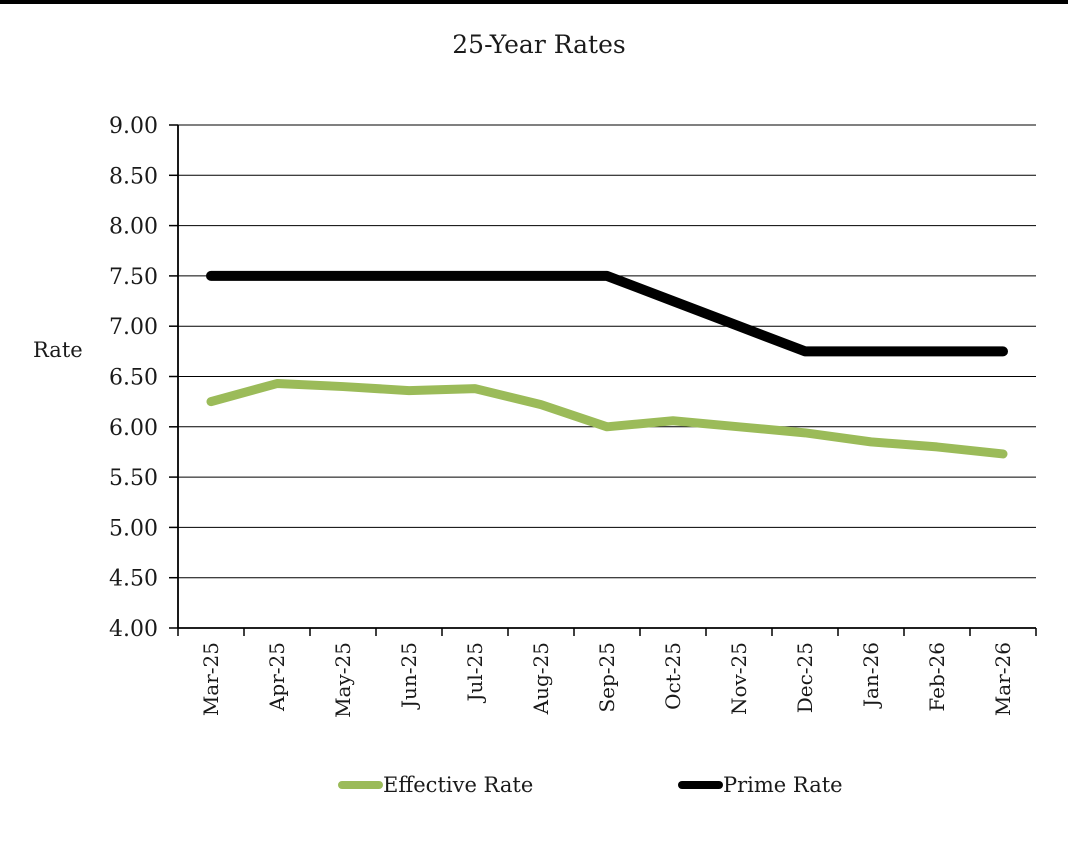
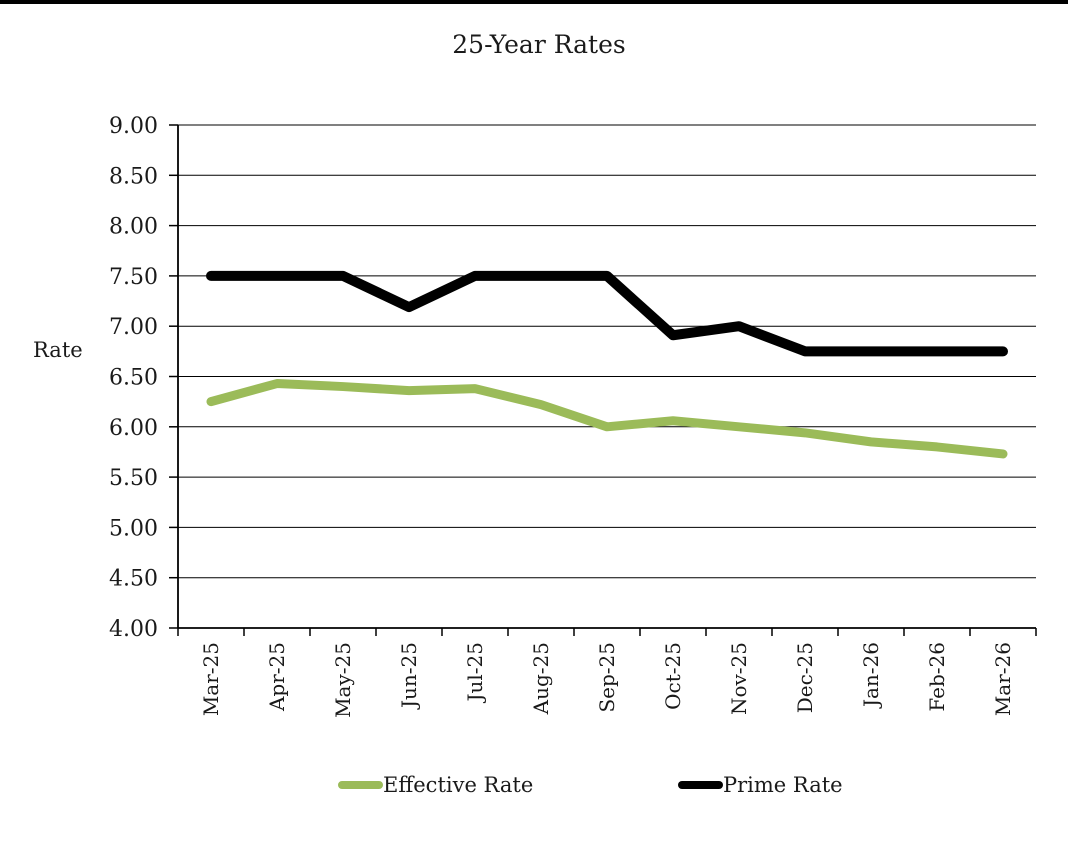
Prime Rate/Jun-25: 7.50 -> 7.19
Prime Rate/Oct-25: 7.25 -> 6.91
